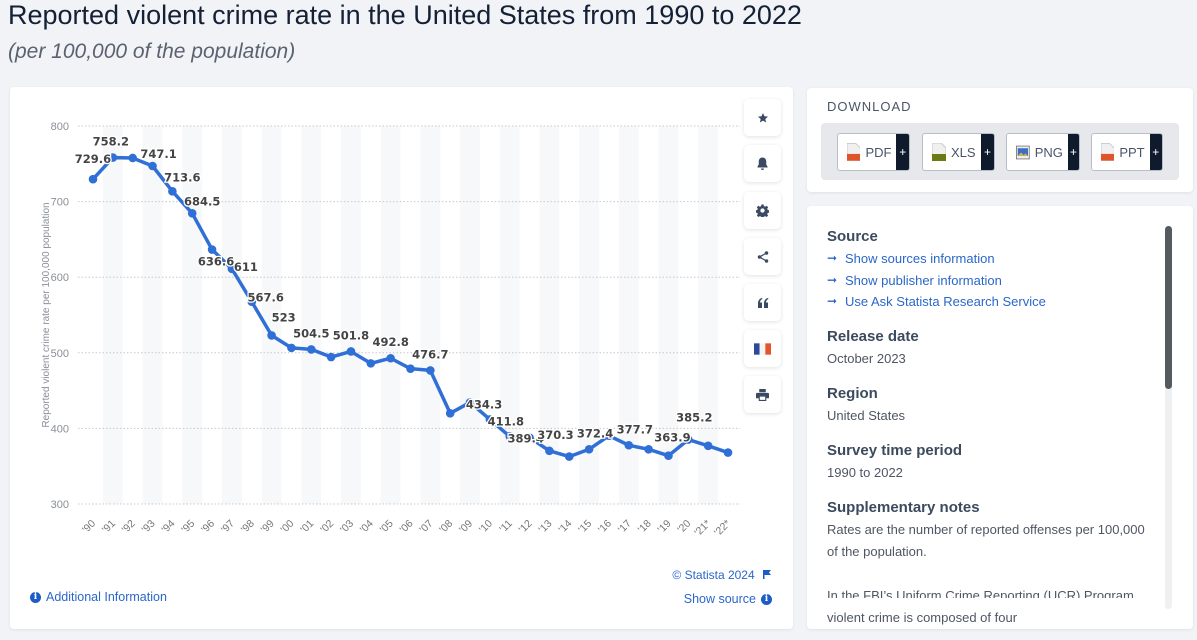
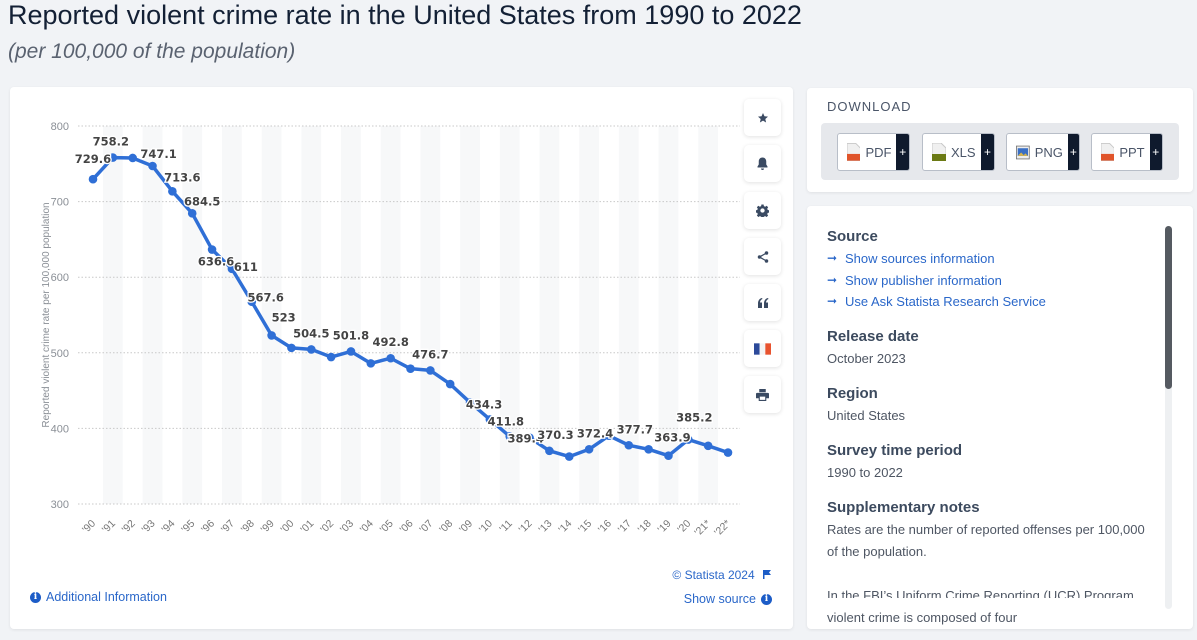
'08: 420 -> 460
